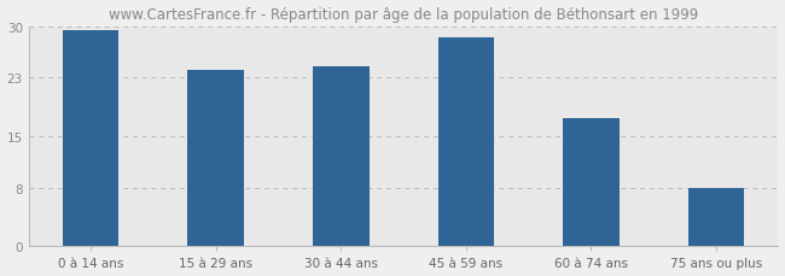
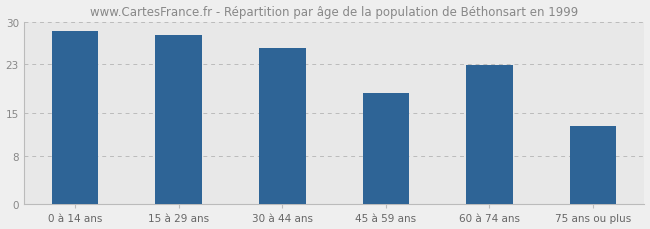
0 à 14 ans: 29.5 -> 28.4
15 à 29 ans: 24.0 -> 27.8
30 à 44 ans: 24.5 -> 25.6
45 à 59 ans: 28.5 -> 18.2
60 à 74 ans: 17.5 -> 22.8
75 ans ou plus: 8.0 -> 12.8
